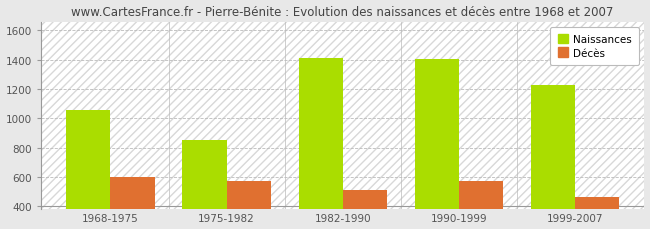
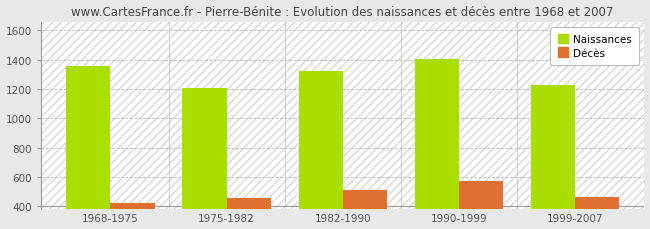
Naissances/1968-1975: 1060 -> 1360
Décès/1968-1975: 600 -> 420
Naissances/1975-1982: 850 -> 1200
Décès/1975-1982: 570 -> 460
Naissances/1982-1990: 1410 -> 1320
